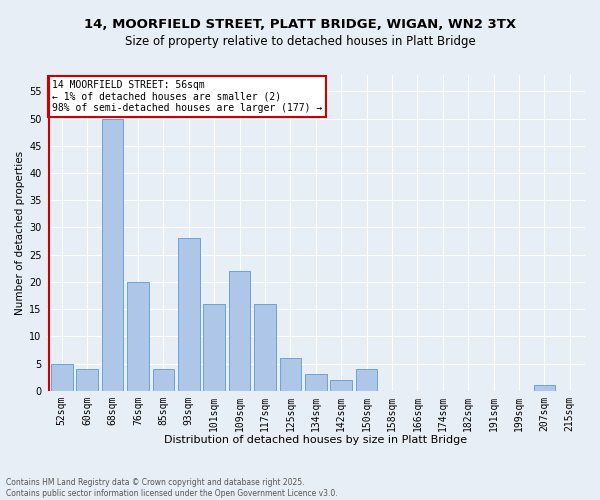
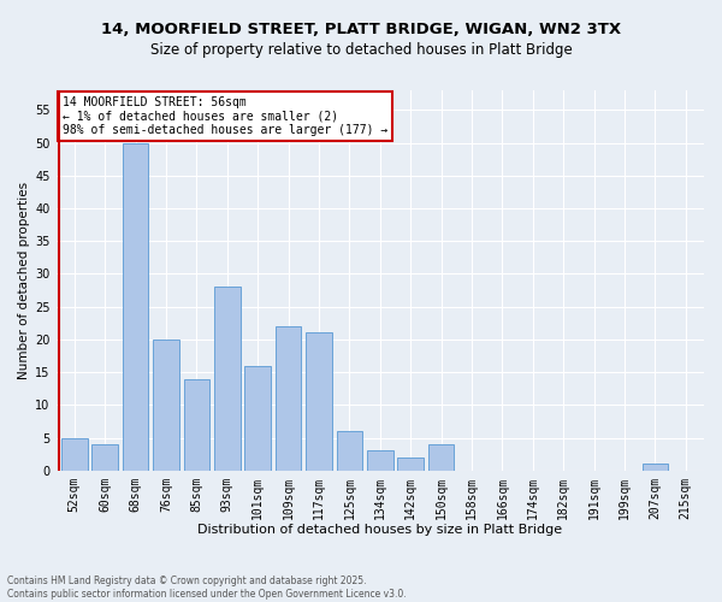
85sqm: 4 -> 14
117sqm: 16 -> 21
